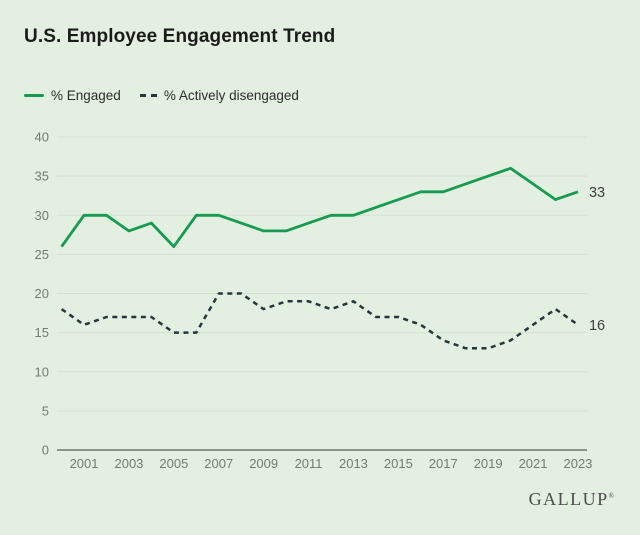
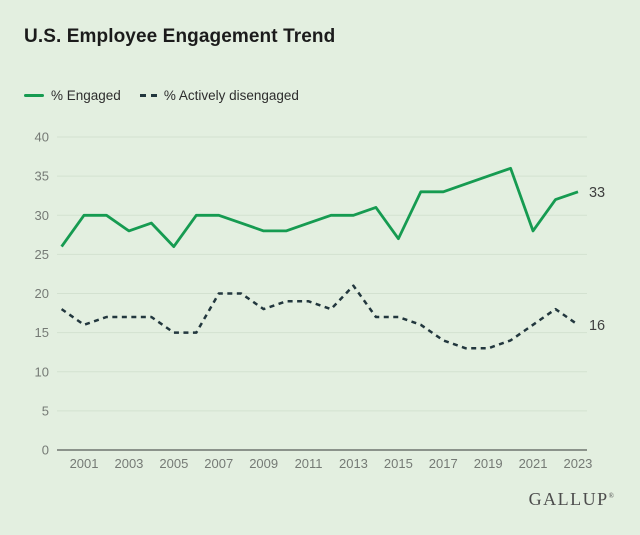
% Actively disengaged/2013: 19 -> 21
% Engaged/2015: 32 -> 27
% Engaged/2021: 34 -> 28
